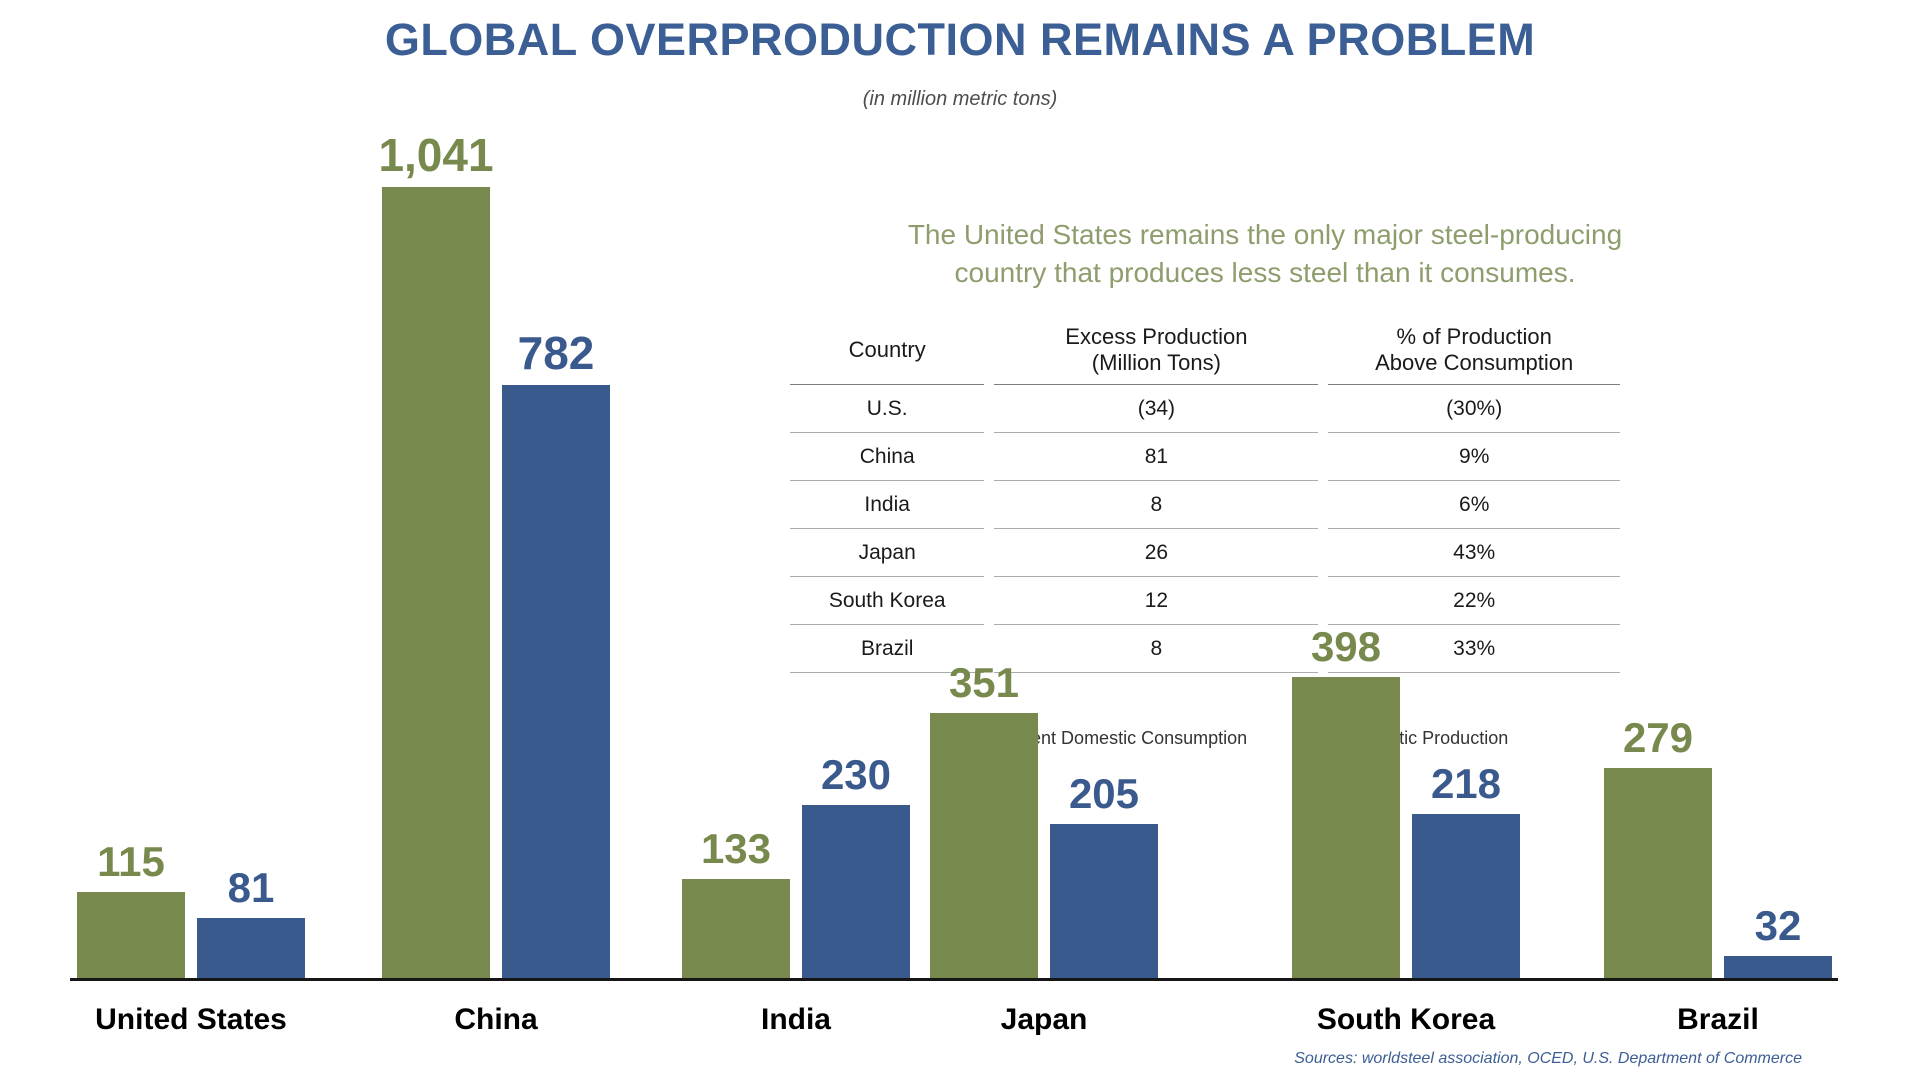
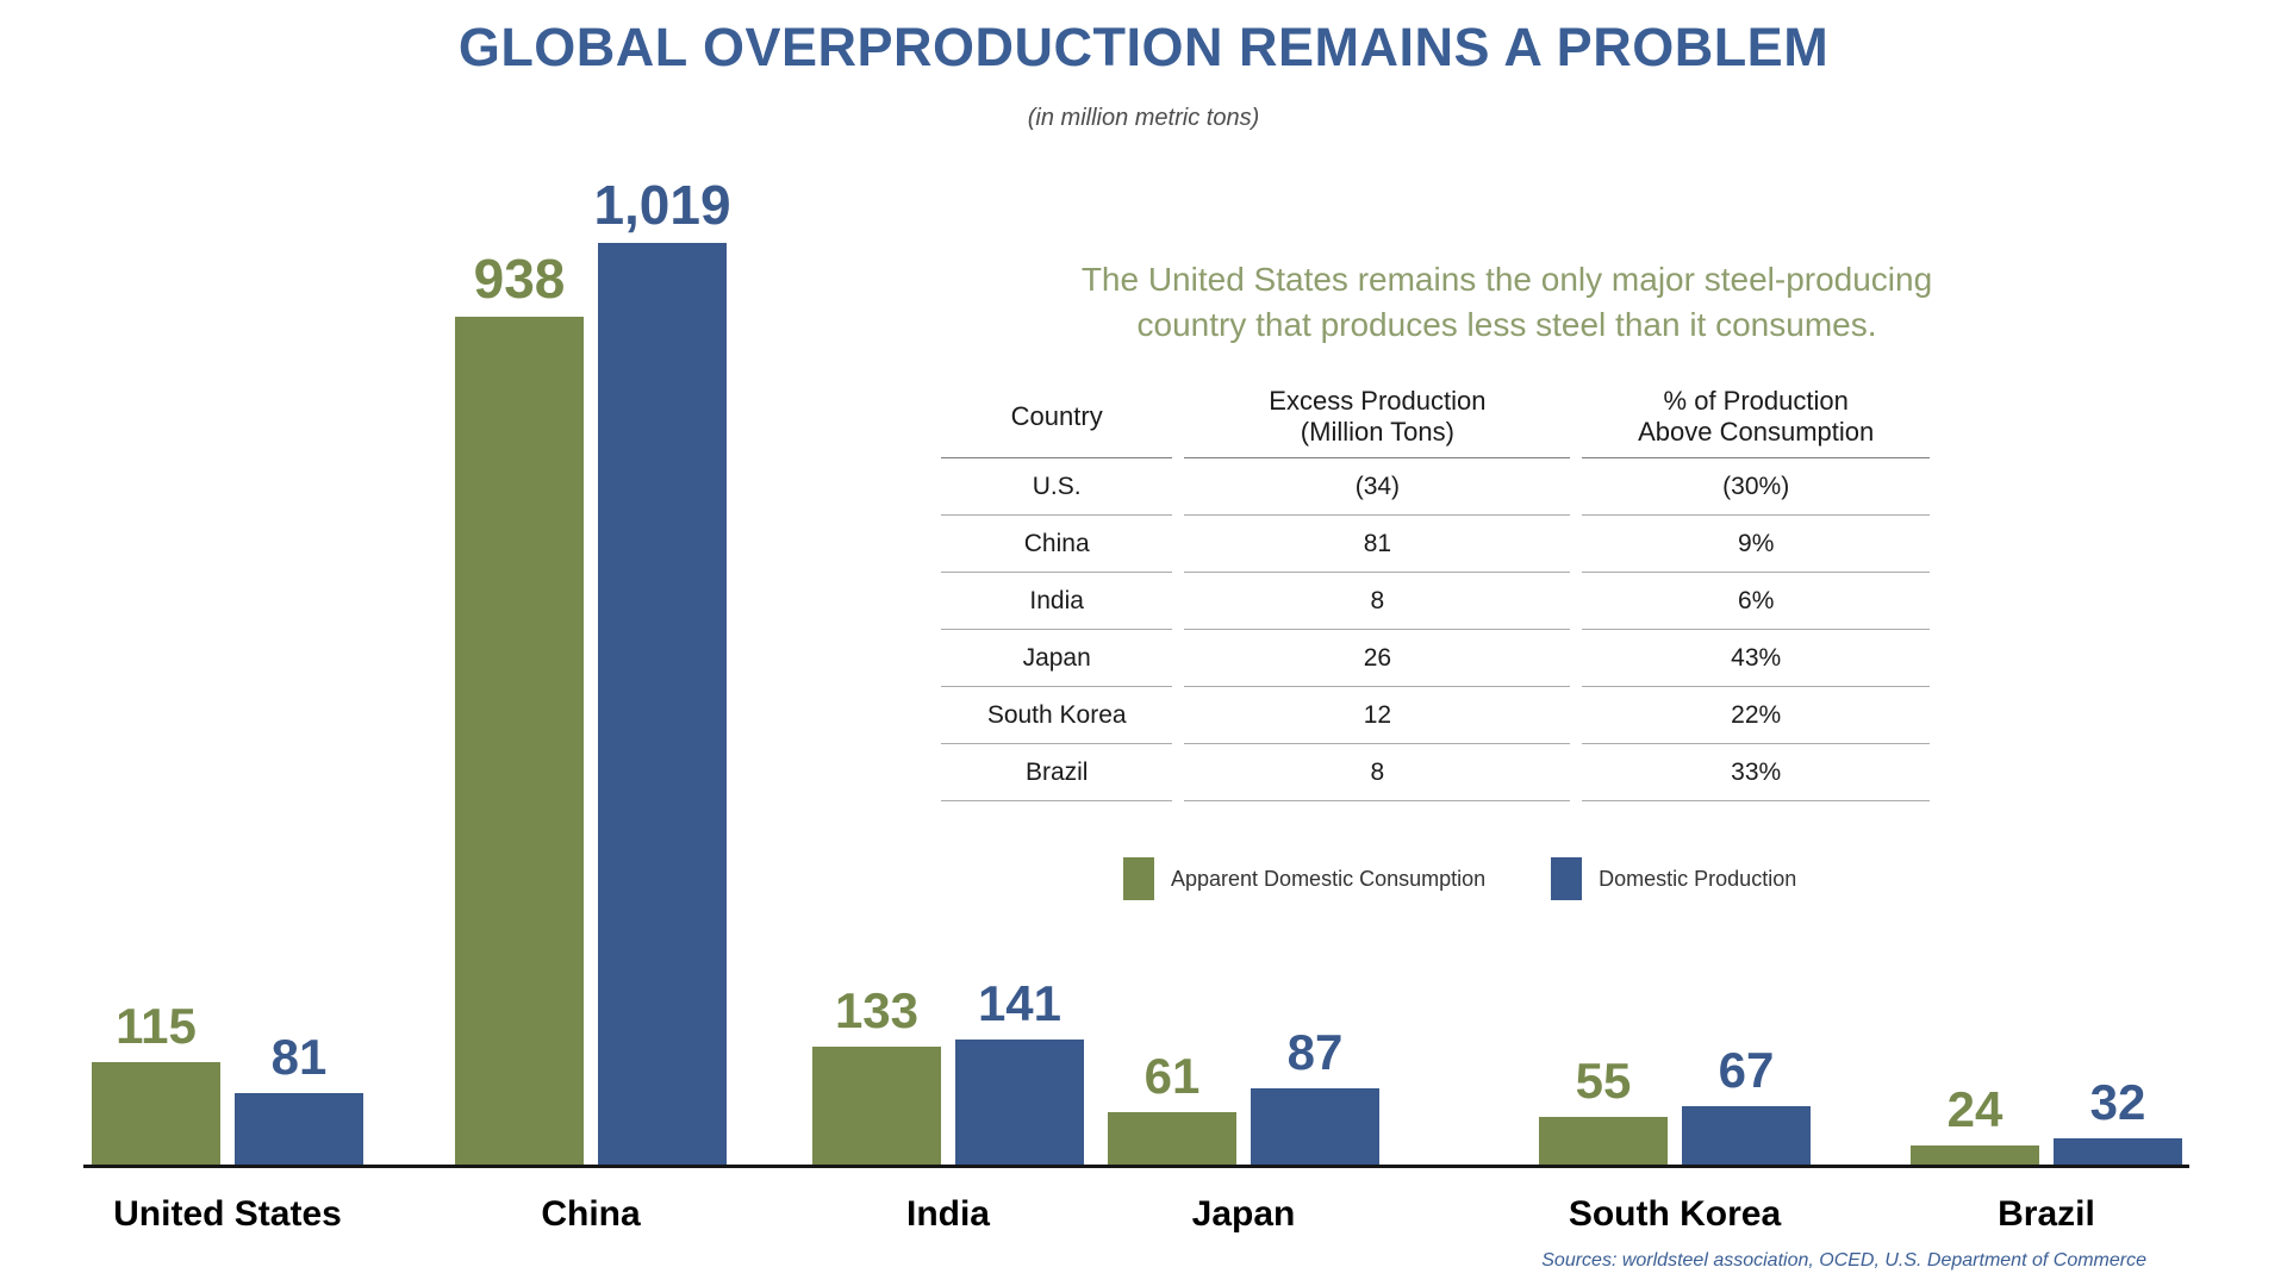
Apparent Domestic Consumption/China: 1,041 -> 938
Domestic Production/China: 782 -> 1,019
Domestic Production/India: 230 -> 141
Apparent Domestic Consumption/Japan: 351 -> 61
Domestic Production/Japan: 205 -> 87
Apparent Domestic Consumption/South Korea: 398 -> 55
Domestic Production/South Korea: 218 -> 67
Apparent Domestic Consumption/Brazil: 279 -> 24
